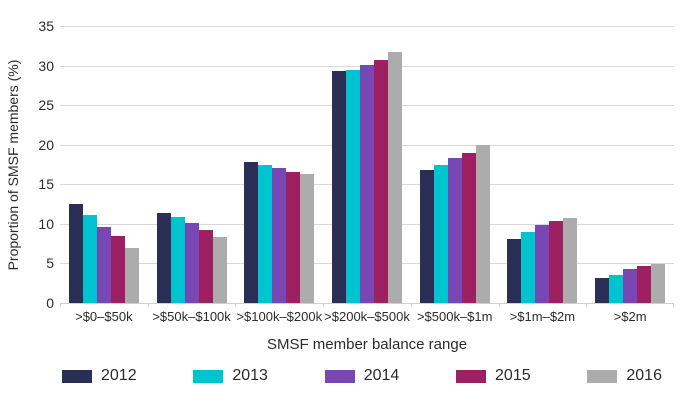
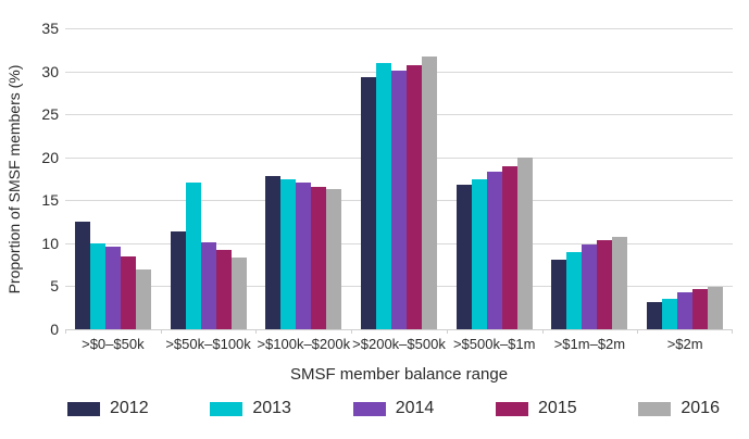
2013/>$0–$50k: 11 -> 10
2013/>$50k–$100k: 11 -> 17
2013/>$200k–$500k: 29 -> 31
